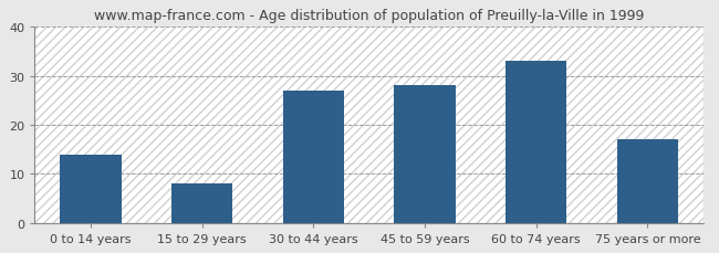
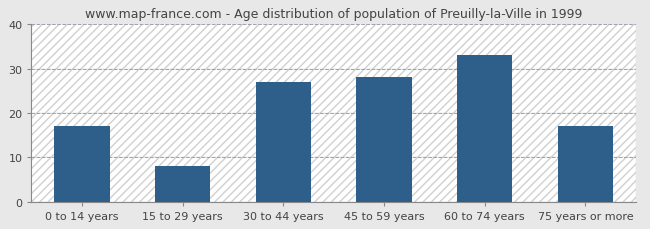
0 to 14 years: 14 -> 17
